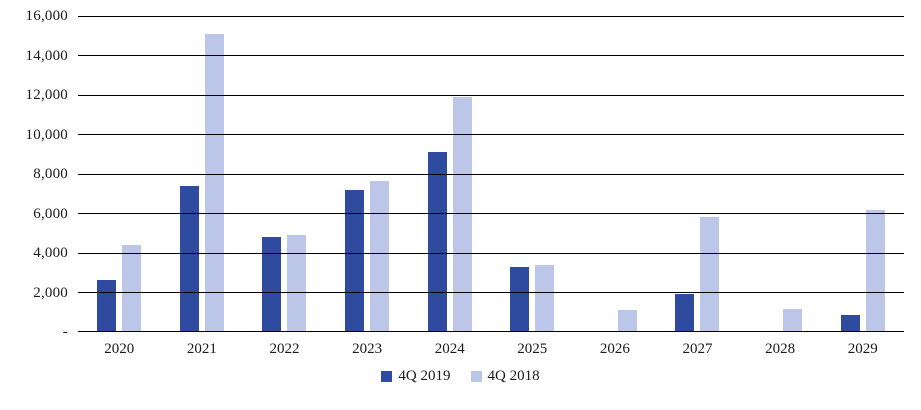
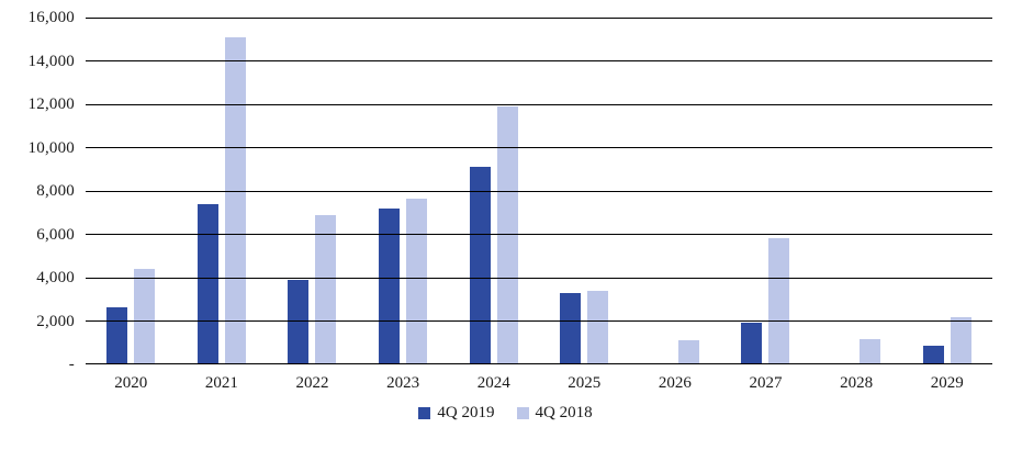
4Q 2019/2022: 4800 -> 3900
4Q 2018/2022: 4900 -> 6900
4Q 2018/2029: 6200 -> 2200
